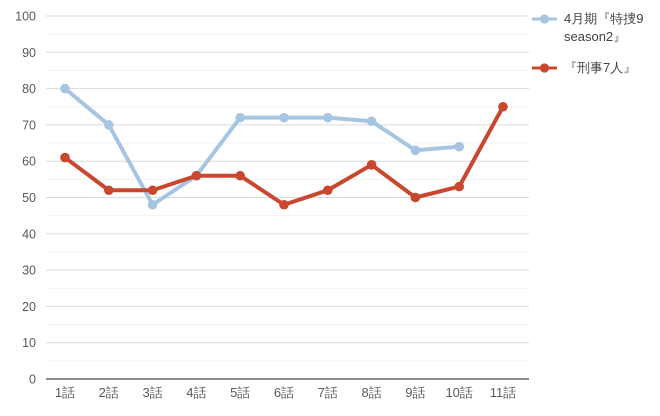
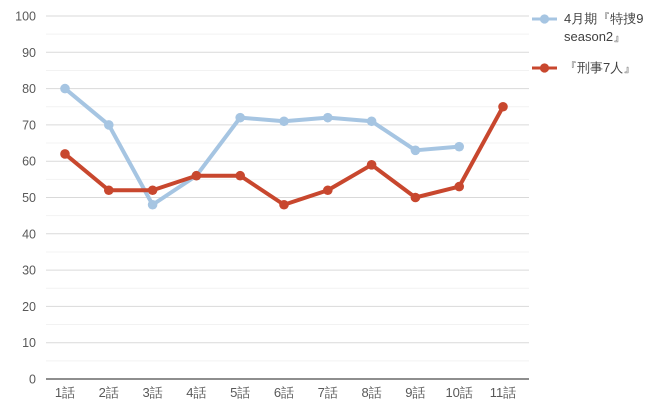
『刑事7人』/1話: 61 -> 62
4月期『特捜9 season2』/6話: 72 -> 71
